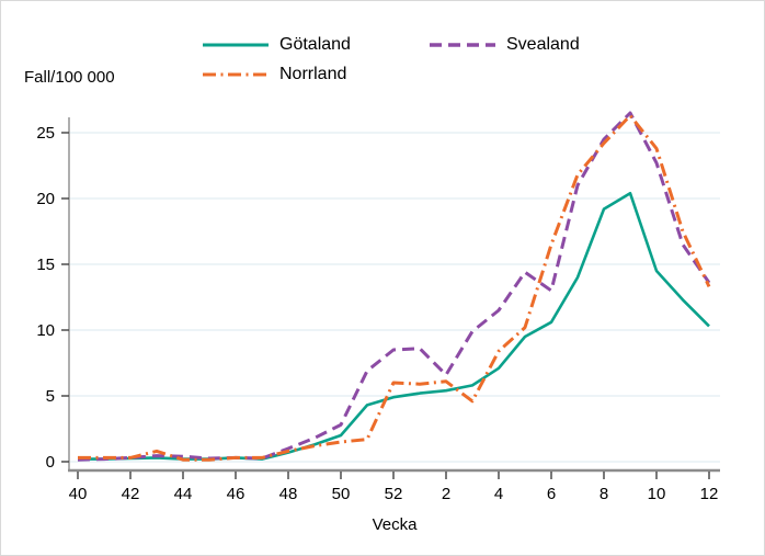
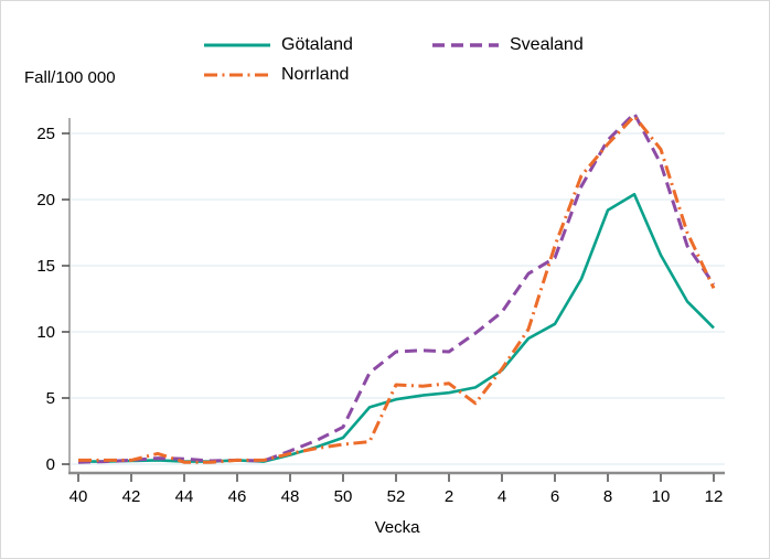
Svealand/2: 6.6 -> 8.5
Norrland/4: 8.4 -> 7.2
Svealand/6: 13.0 -> 15.6
Götaland/10: 14.5 -> 15.8
